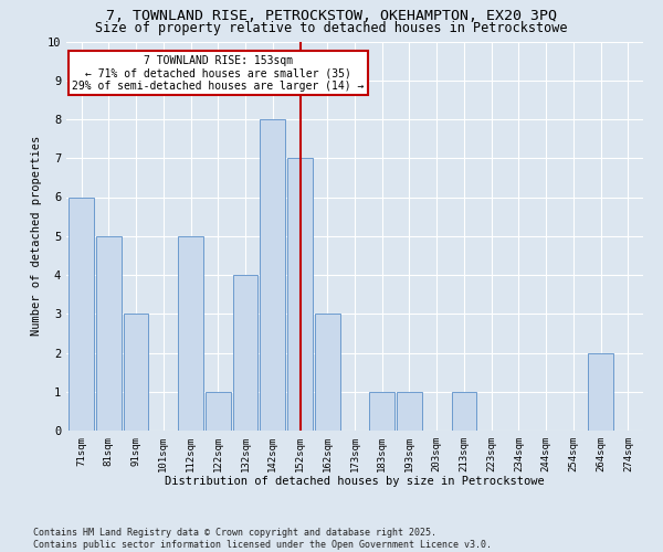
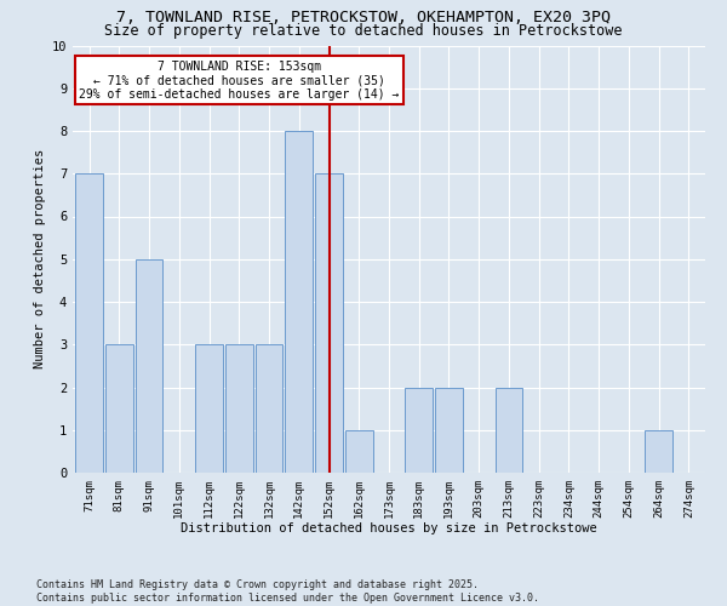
71sqm: 6 -> 7
81sqm: 5 -> 3
91sqm: 3 -> 5
112sqm: 5 -> 3
122sqm: 1 -> 3
132sqm: 4 -> 3
162sqm: 3 -> 1
183sqm: 1 -> 2
193sqm: 1 -> 2
213sqm: 1 -> 2
264sqm: 2 -> 1
